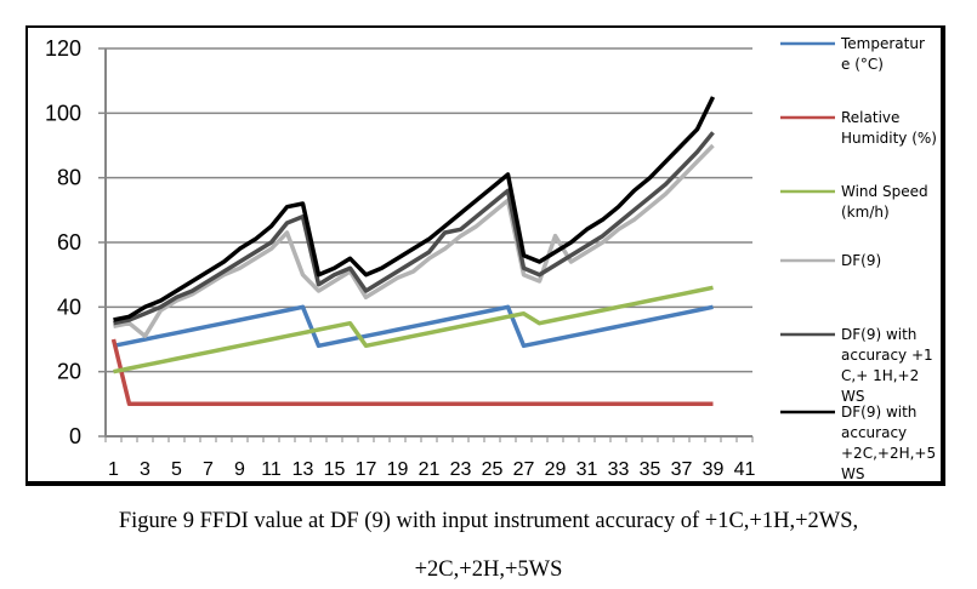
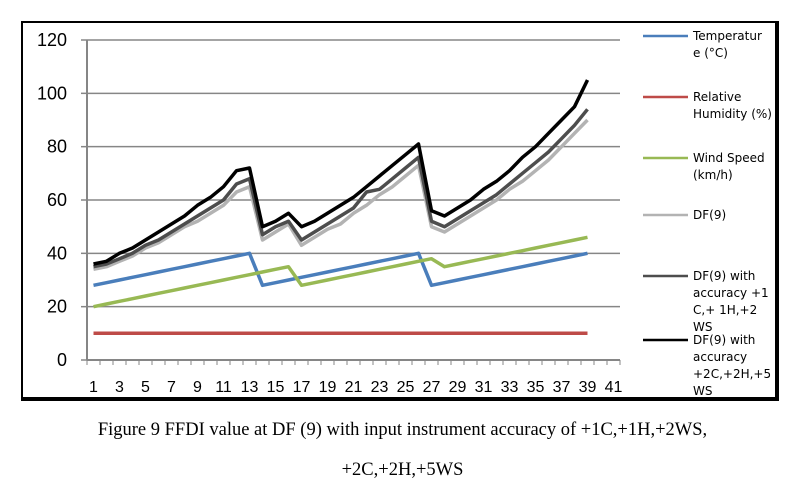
Relative Humidity (%)/1: 30 -> 10
DF(9)/3: 31 -> 37
DF(9)/13: 50 -> 65
DF(9)/29: 62 -> 51
